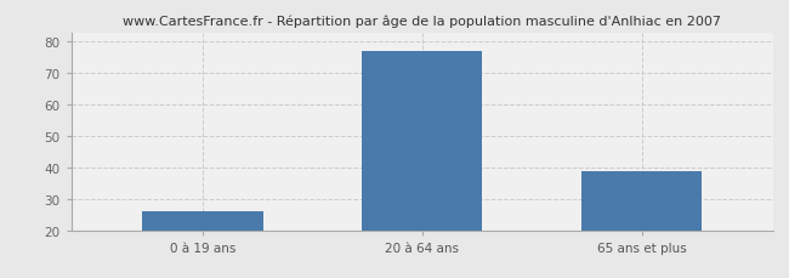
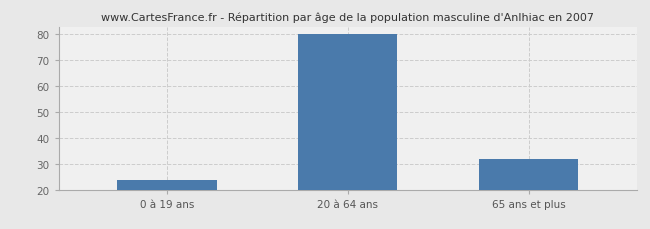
0 à 19 ans: 26 -> 24
20 à 64 ans: 77 -> 80
65 ans et plus: 39 -> 32
